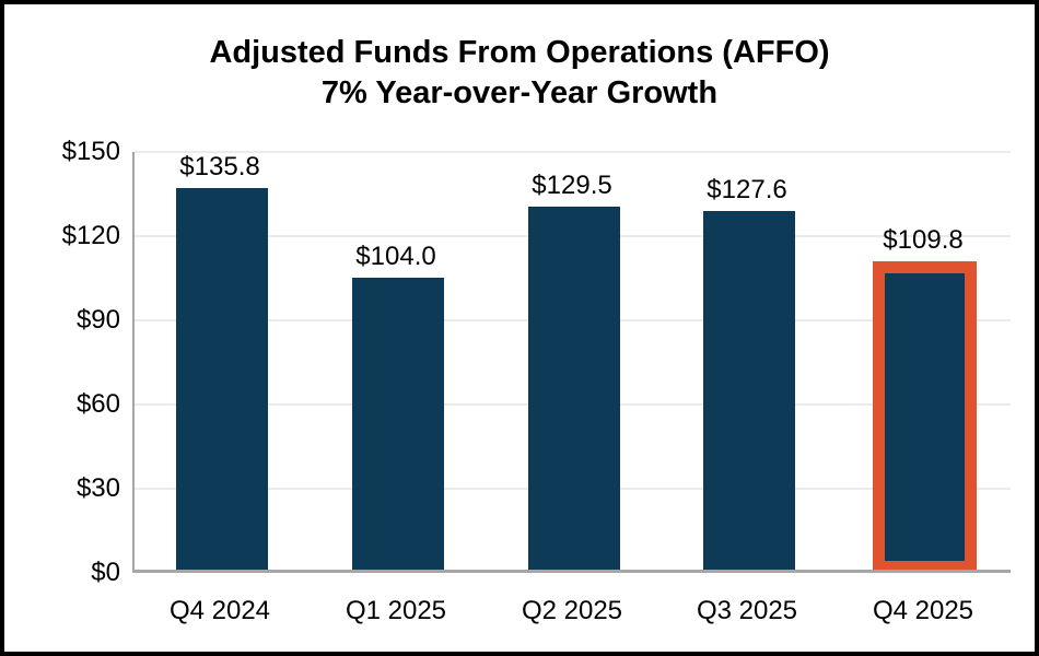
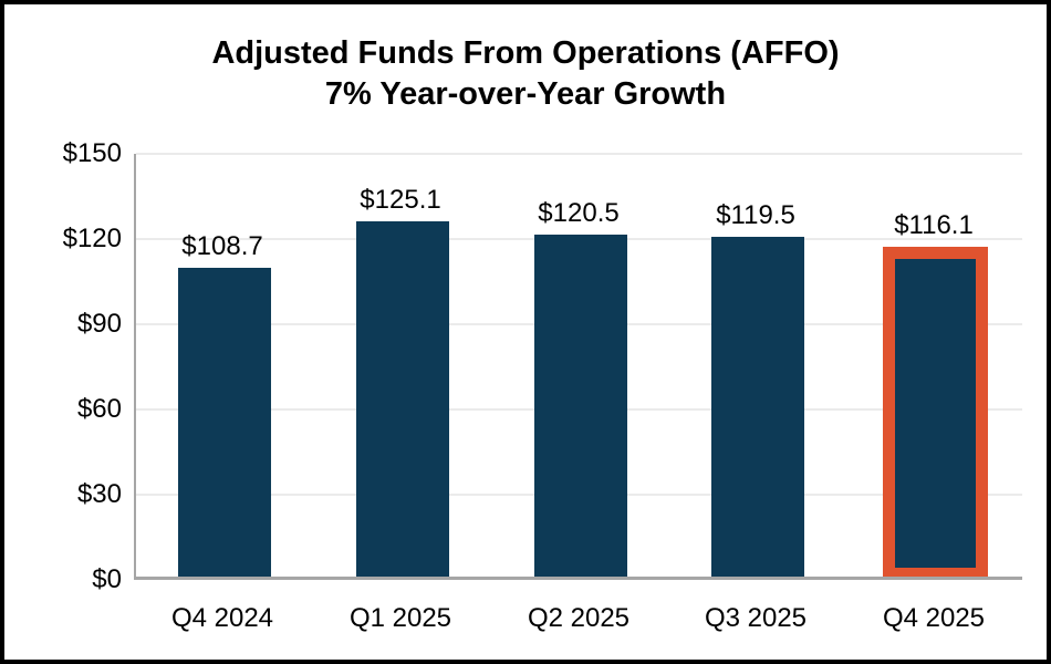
Q4 2024: $135.8 -> $108.7
Q1 2025: $104.0 -> $125.1
Q2 2025: $129.5 -> $120.5
Q3 2025: $127.6 -> $119.5
Q4 2025: $109.8 -> $116.1
